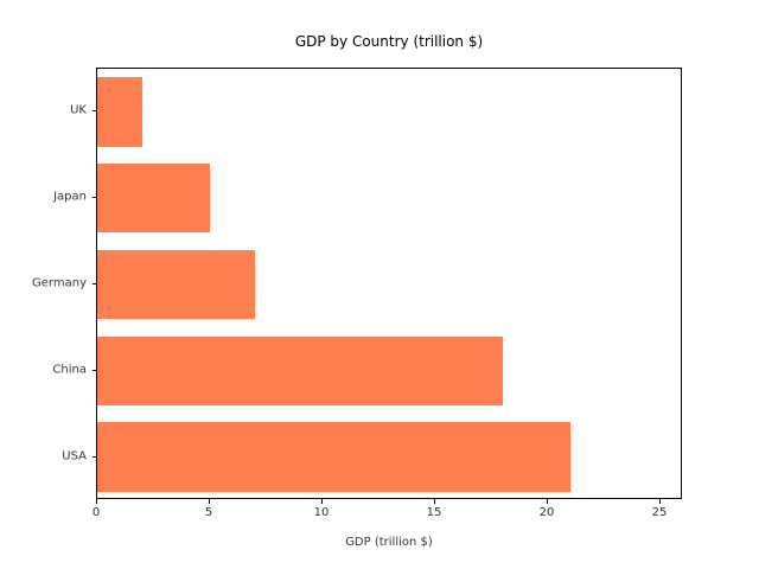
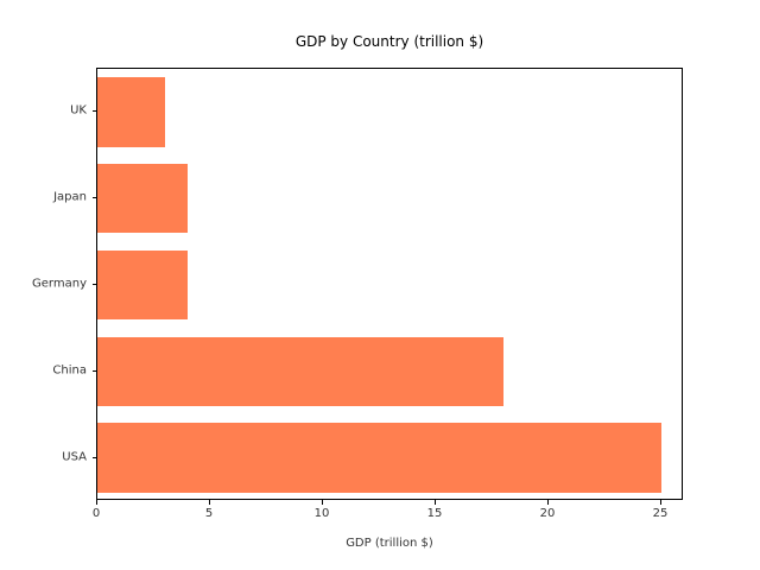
USA: 21 -> 25
Germany: 7 -> 4
Japan: 5 -> 4
UK: 2 -> 3
